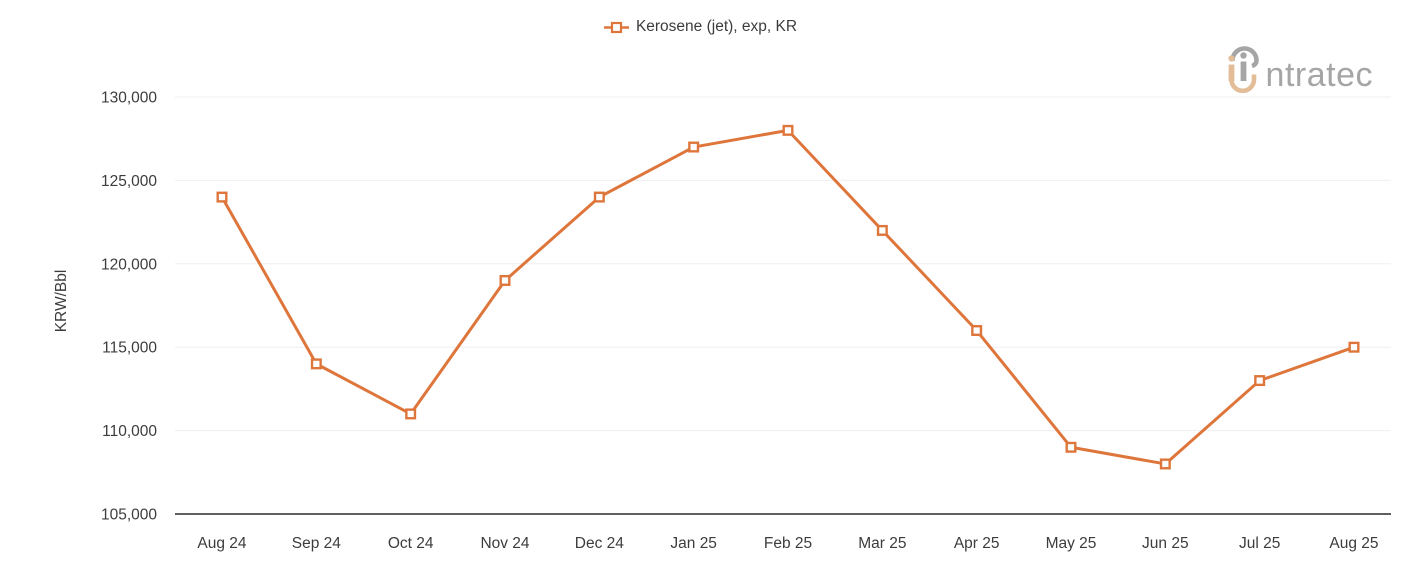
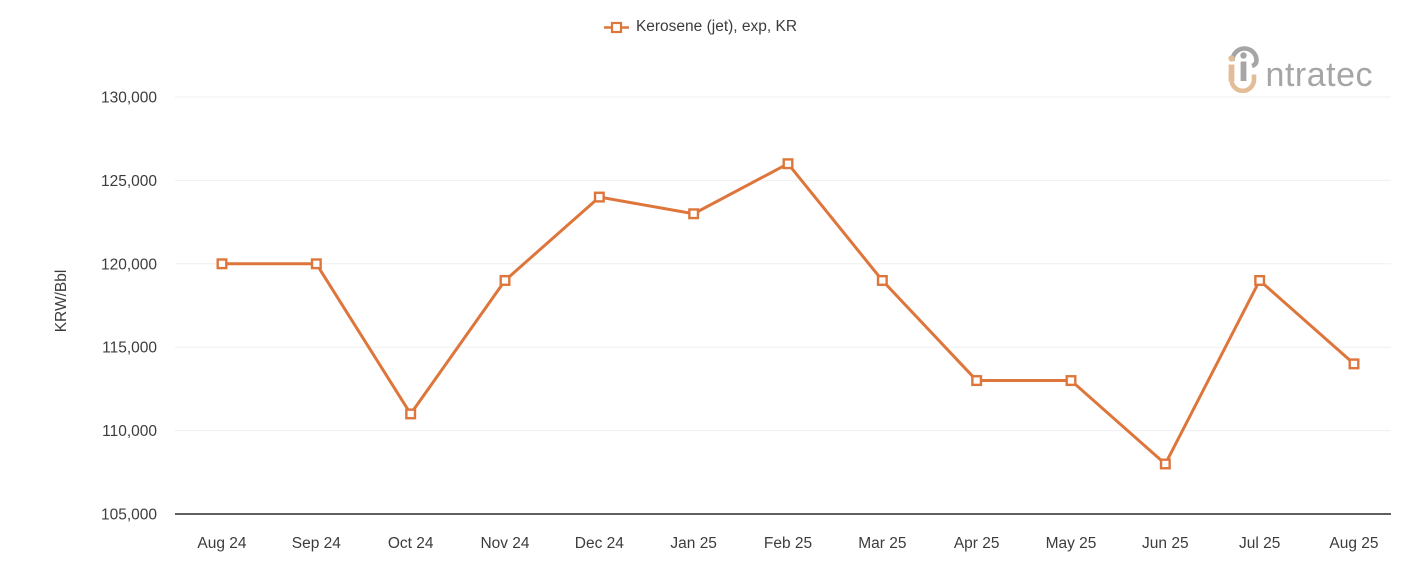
Aug 24: 124000 -> 120000
Sep 24: 114000 -> 120000
Jan 25: 127000 -> 123000
Feb 25: 128000 -> 126000
Mar 25: 122000 -> 119000
Apr 25: 116000 -> 113000
May 25: 109000 -> 113000
Jul 25: 113000 -> 119000
Aug 25: 115000 -> 114000
